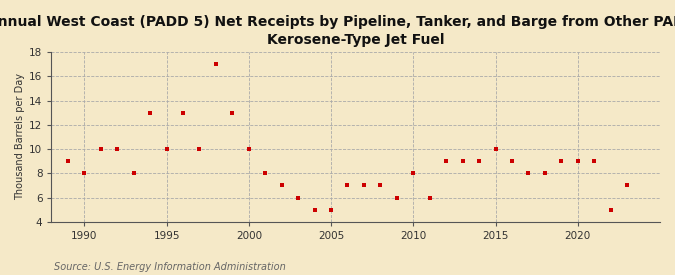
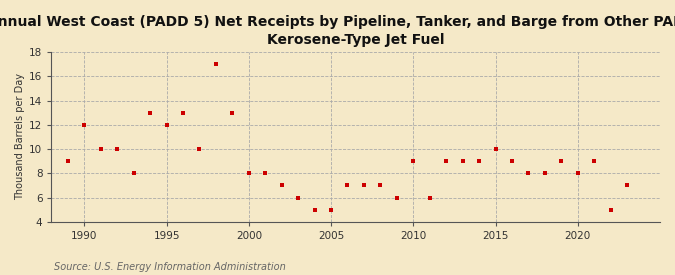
1990: 8 -> 12
1995: 10 -> 12
2000: 10 -> 8
2010: 8 -> 9
2020: 9 -> 8
